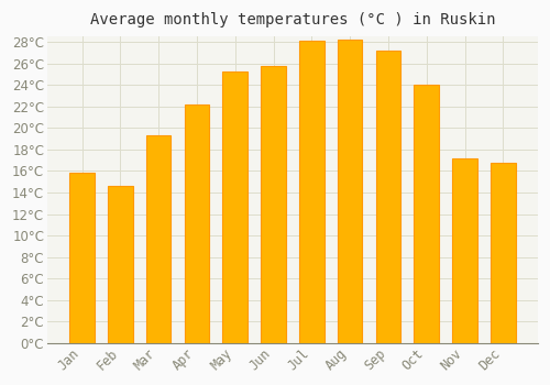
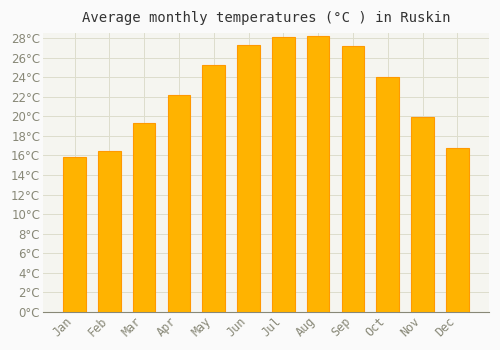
Feb: 14.6°C -> 16.5°C
Jun: 25.8°C -> 27.3°C
Nov: 17.2°C -> 19.9°C
